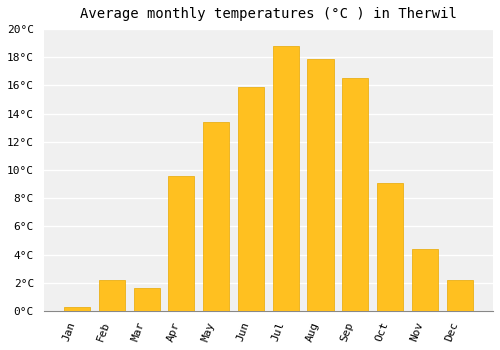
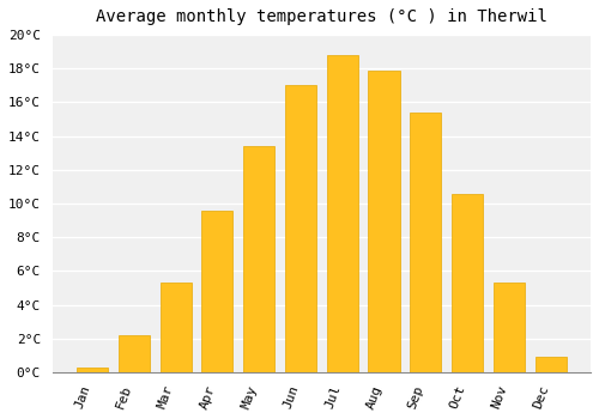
Mar: 1.6°C -> 5.3°C
Jun: 15.9°C -> 17.0°C
Sep: 16.5°C -> 15.4°C
Oct: 9.1°C -> 10.6°C
Nov: 4.4°C -> 5.3°C
Dec: 2.2°C -> 0.9°C
